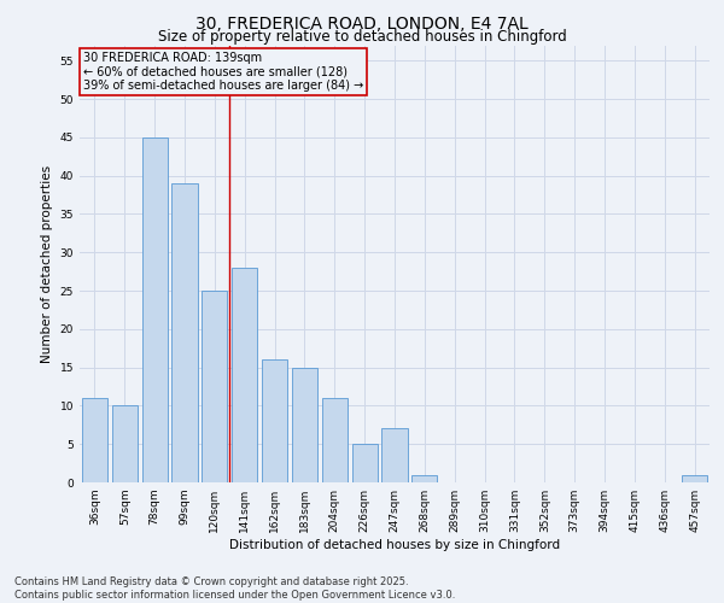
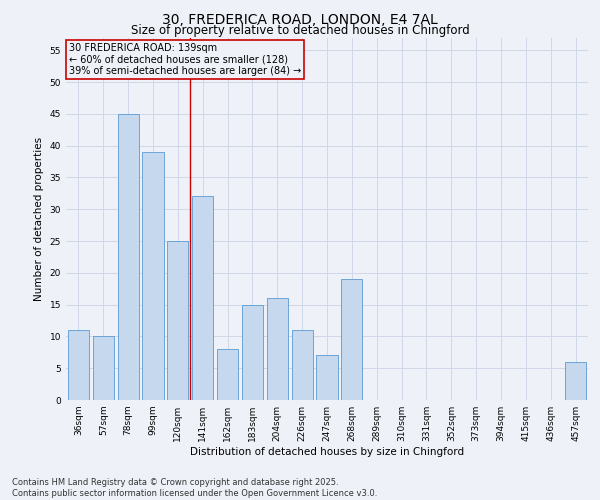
141sqm: 28 -> 32
162sqm: 16 -> 8
204sqm: 11 -> 16
226sqm: 5 -> 11
268sqm: 1 -> 19
457sqm: 1 -> 6
